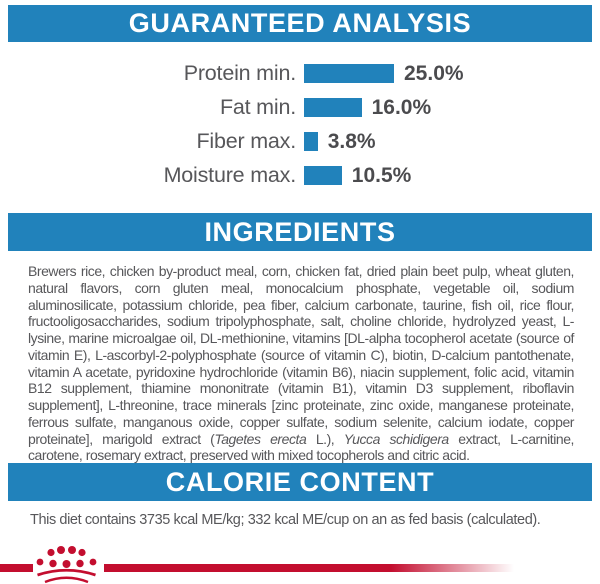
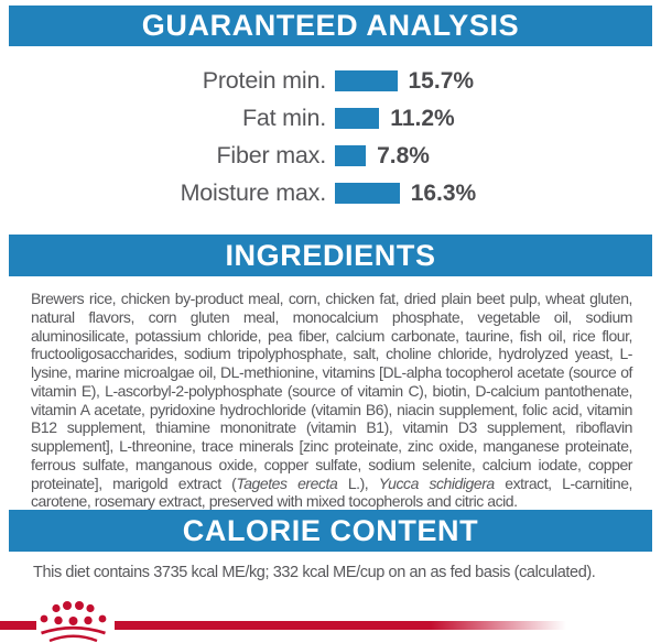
Protein min.: 25.0% -> 15.7%
Fat min.: 16.0% -> 11.2%
Fiber max.: 3.8% -> 7.8%
Moisture max.: 10.5% -> 16.3%
